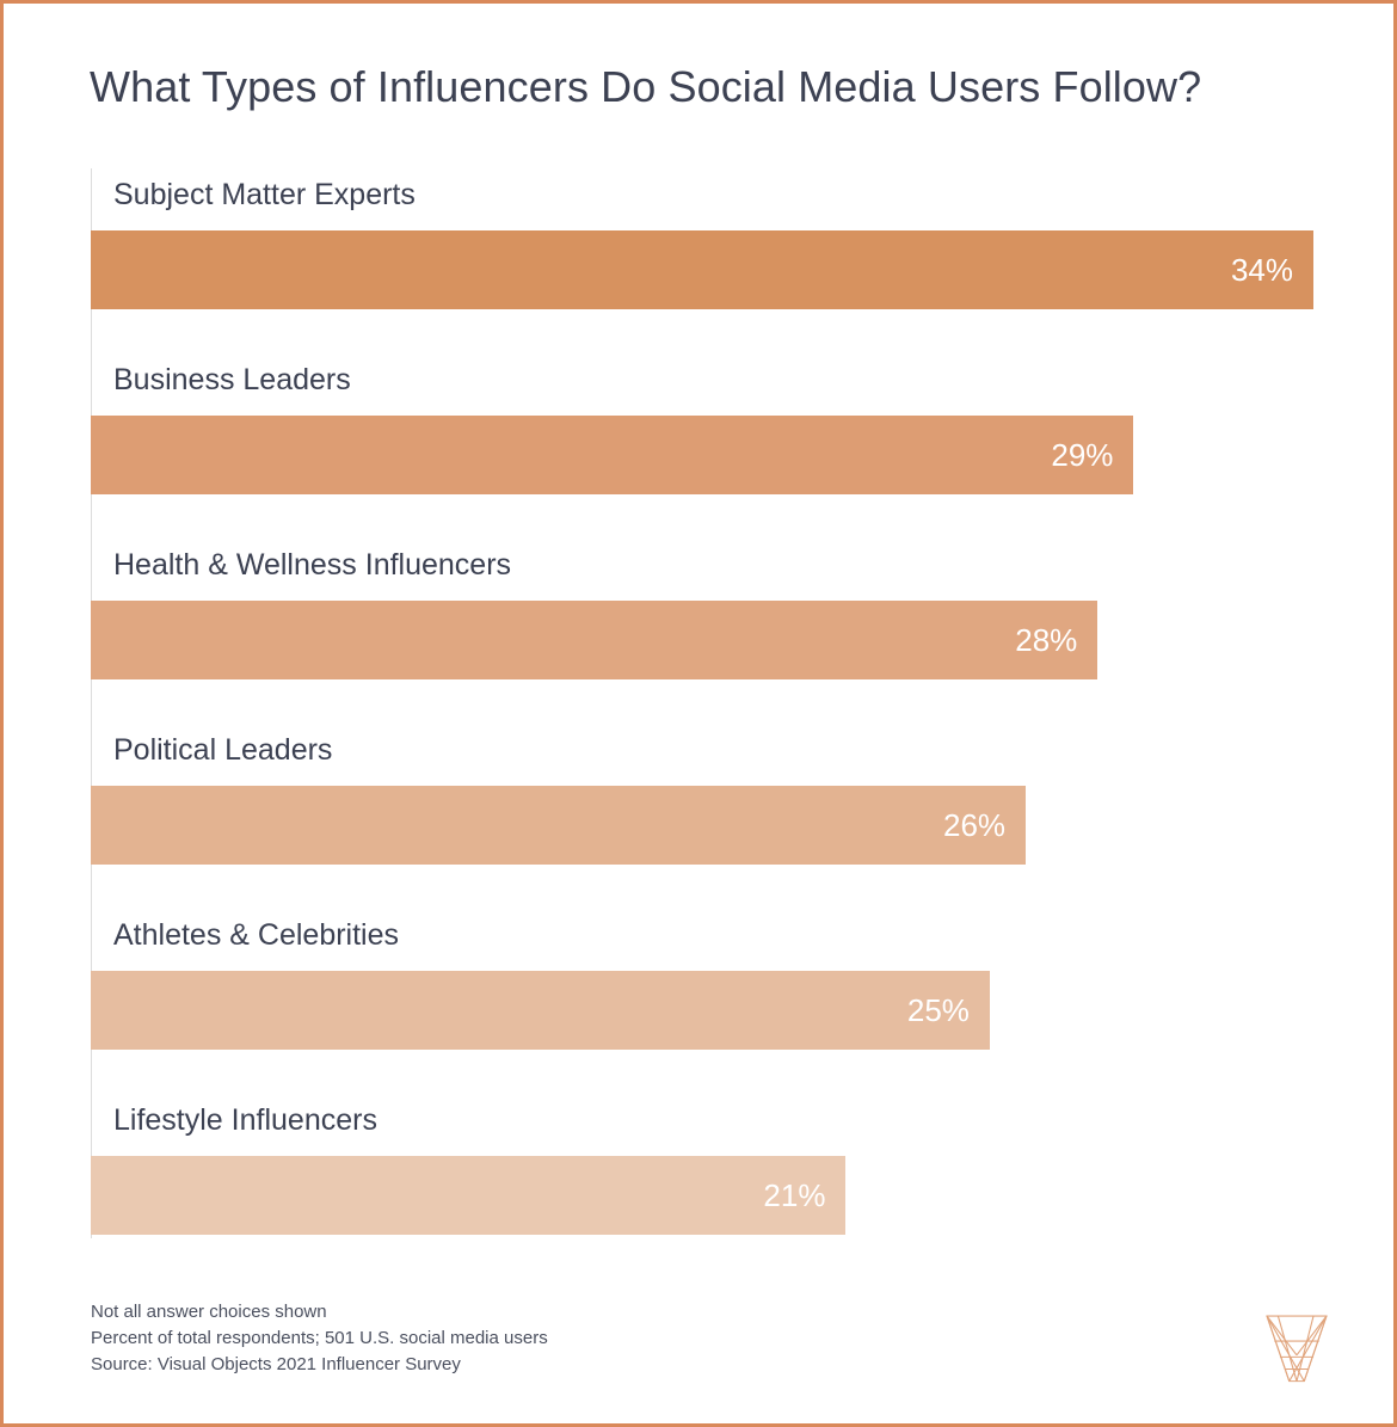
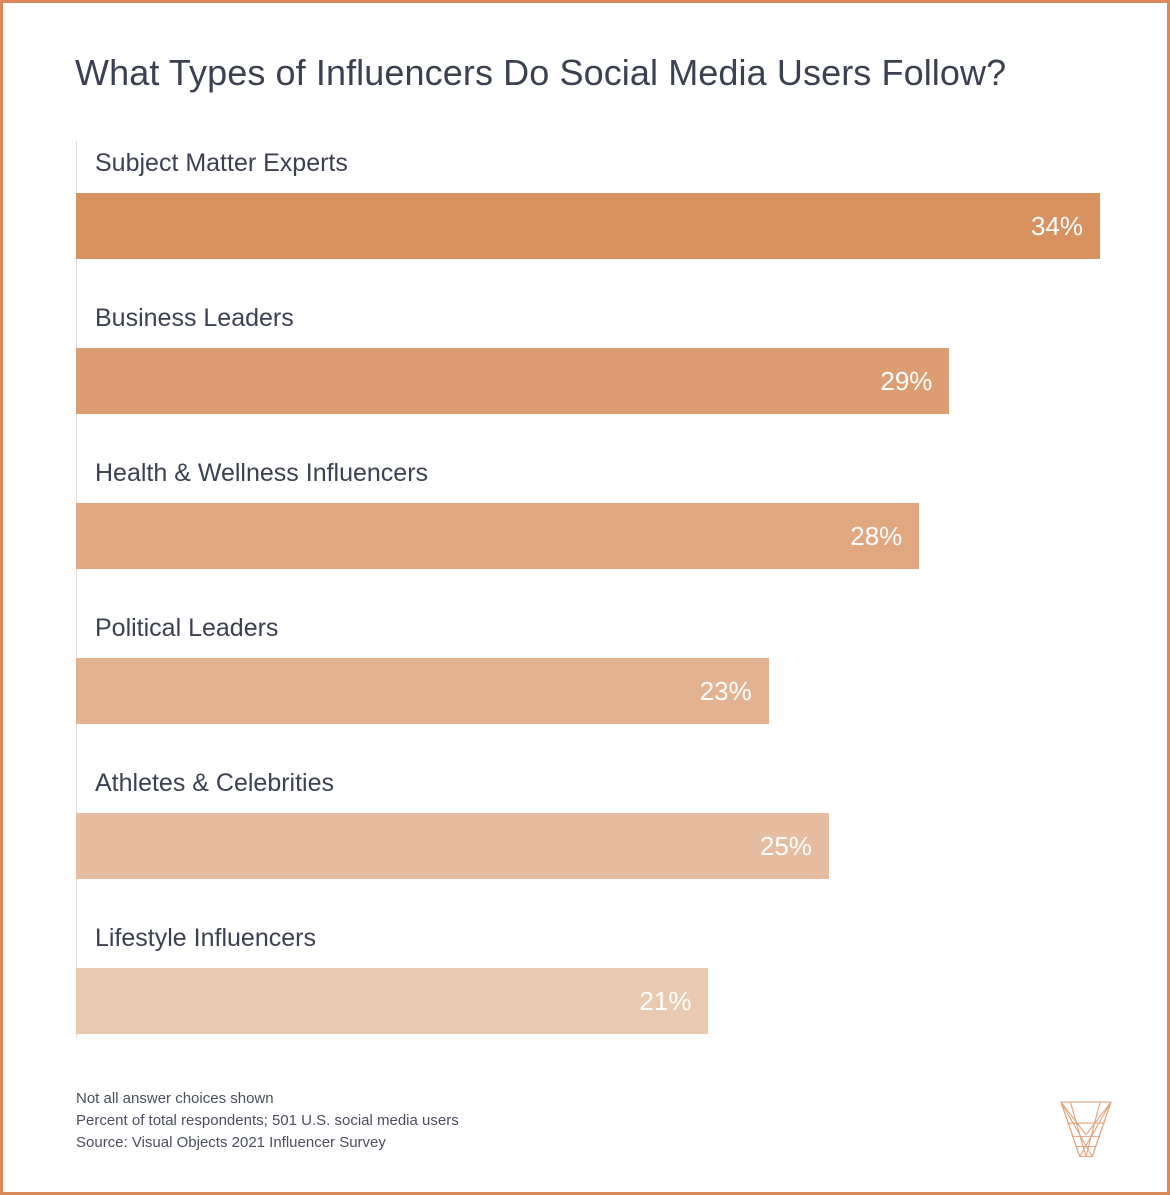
Political Leaders: 26% -> 23%
